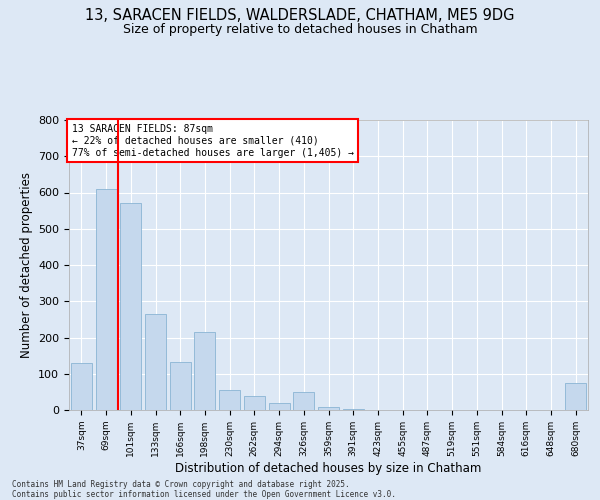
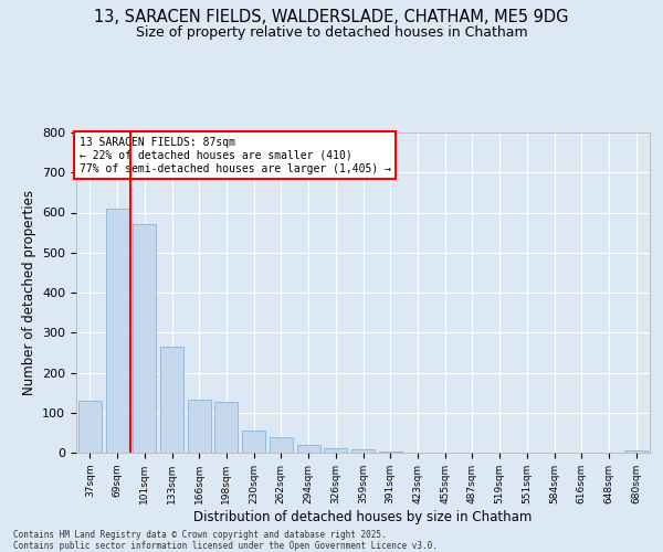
198sqm: 215 -> 128
326sqm: 50 -> 12
680sqm: 75 -> 5
